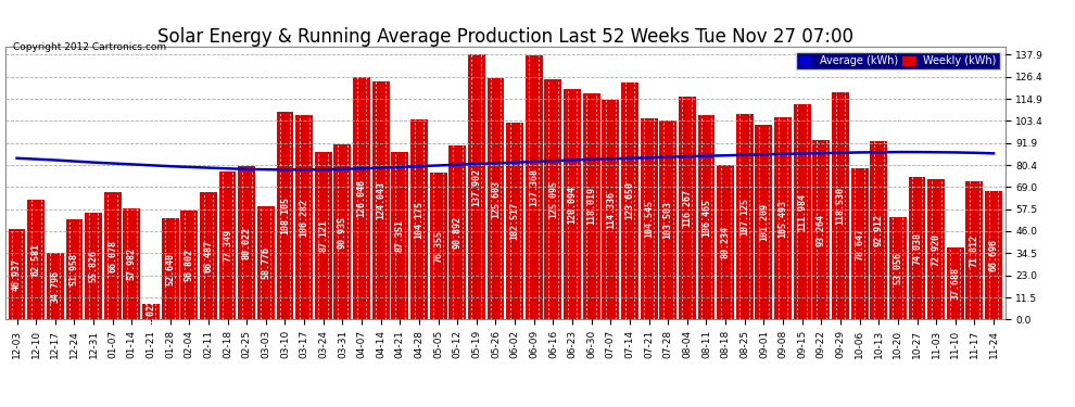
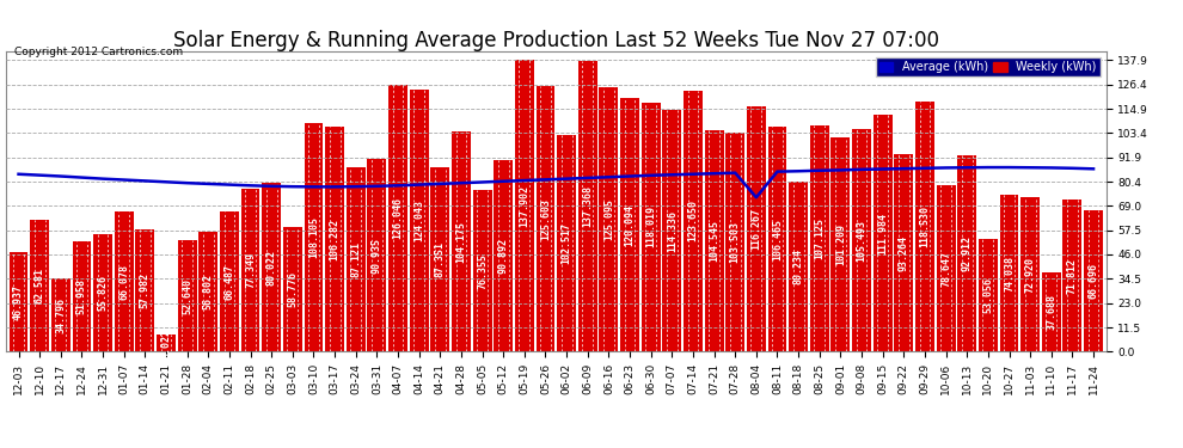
Average (kWh)/08-04: 85 -> 73
